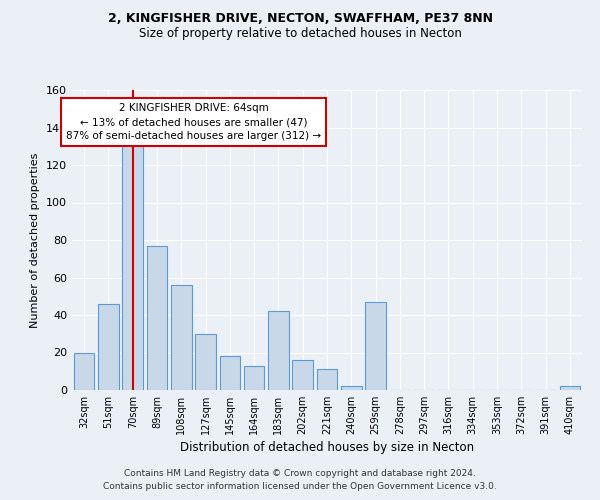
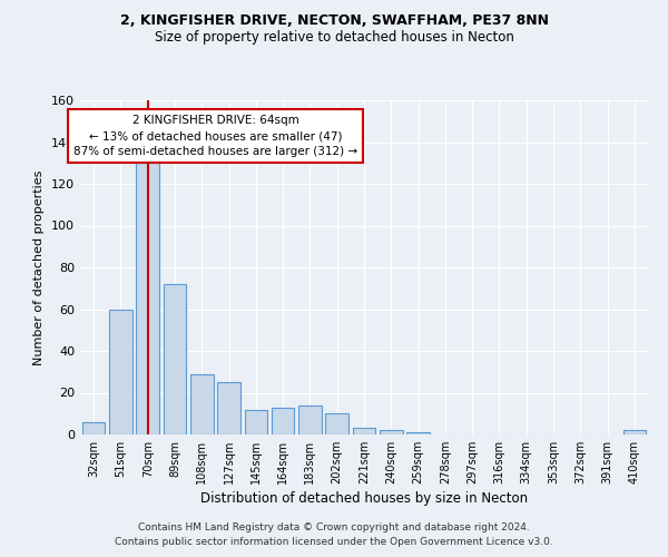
32sqm: 20 -> 6
51sqm: 46 -> 60
89sqm: 77 -> 72
108sqm: 56 -> 29
127sqm: 30 -> 25
145sqm: 18 -> 12
183sqm: 42 -> 14
202sqm: 16 -> 10
221sqm: 11 -> 3
259sqm: 47 -> 1
